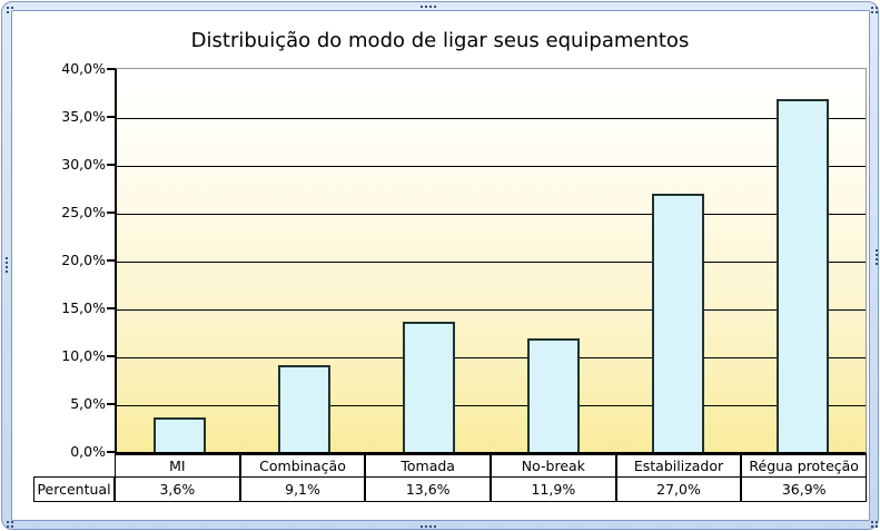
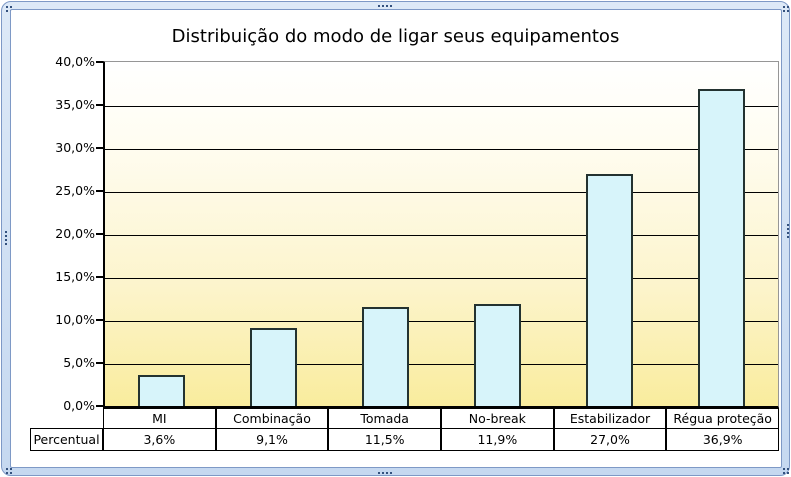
Tomada: 13,6% -> 11,5%
